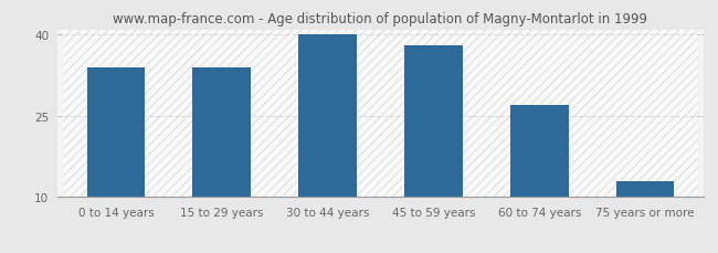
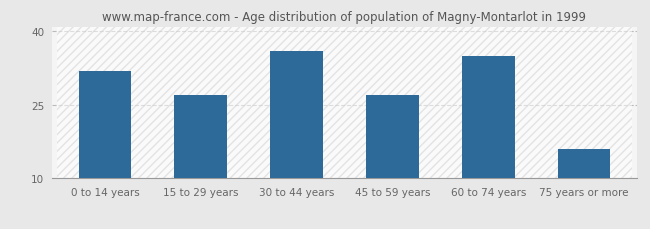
0 to 14 years: 34 -> 32
15 to 29 years: 34 -> 27
30 to 44 years: 40 -> 36
45 to 59 years: 38 -> 27
60 to 74 years: 27 -> 35
75 years or more: 13 -> 16
